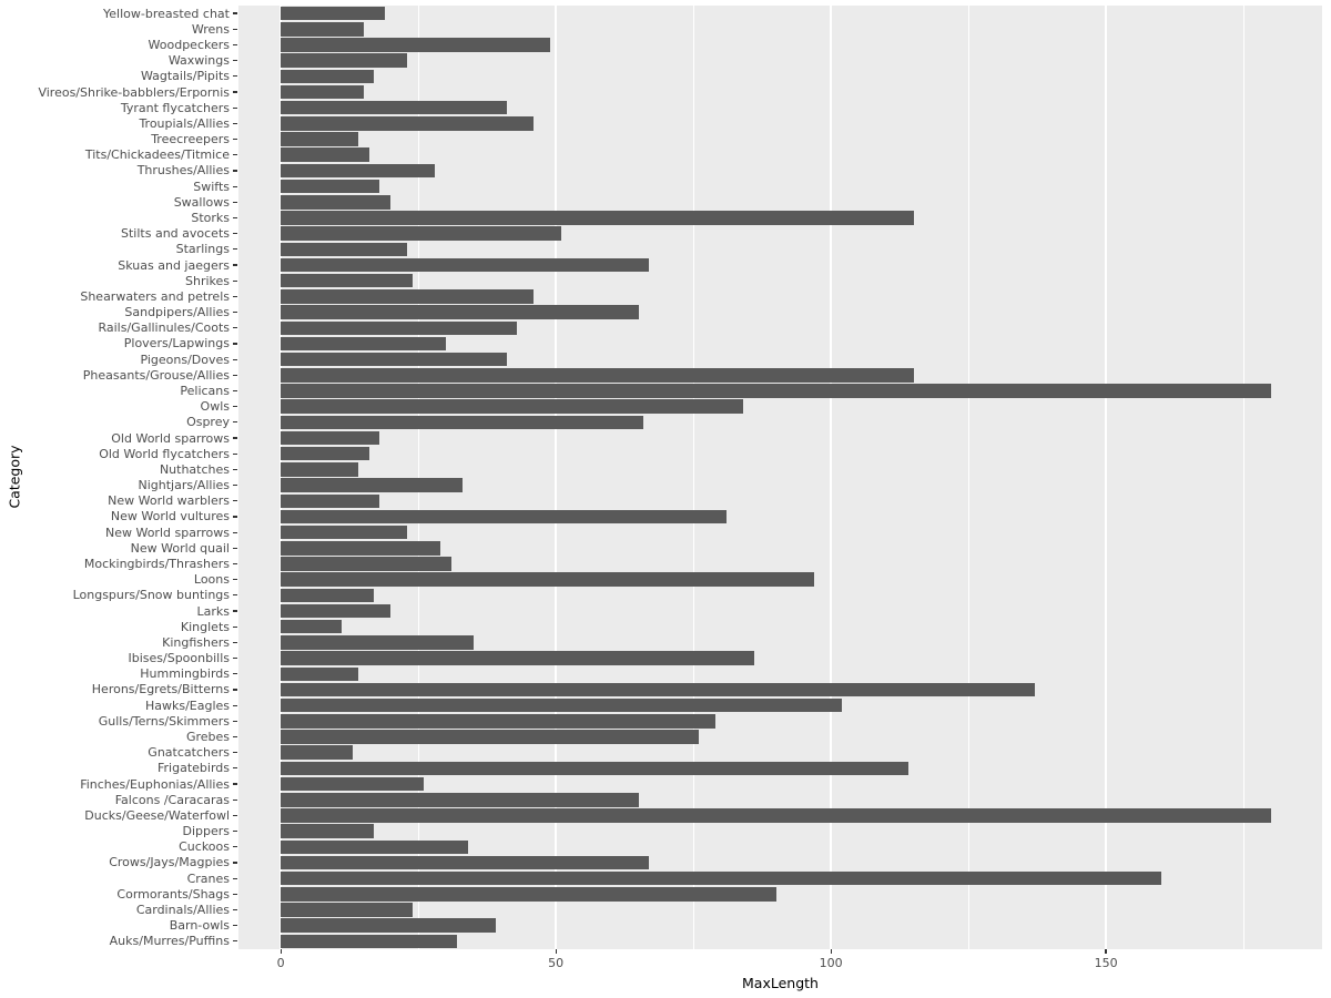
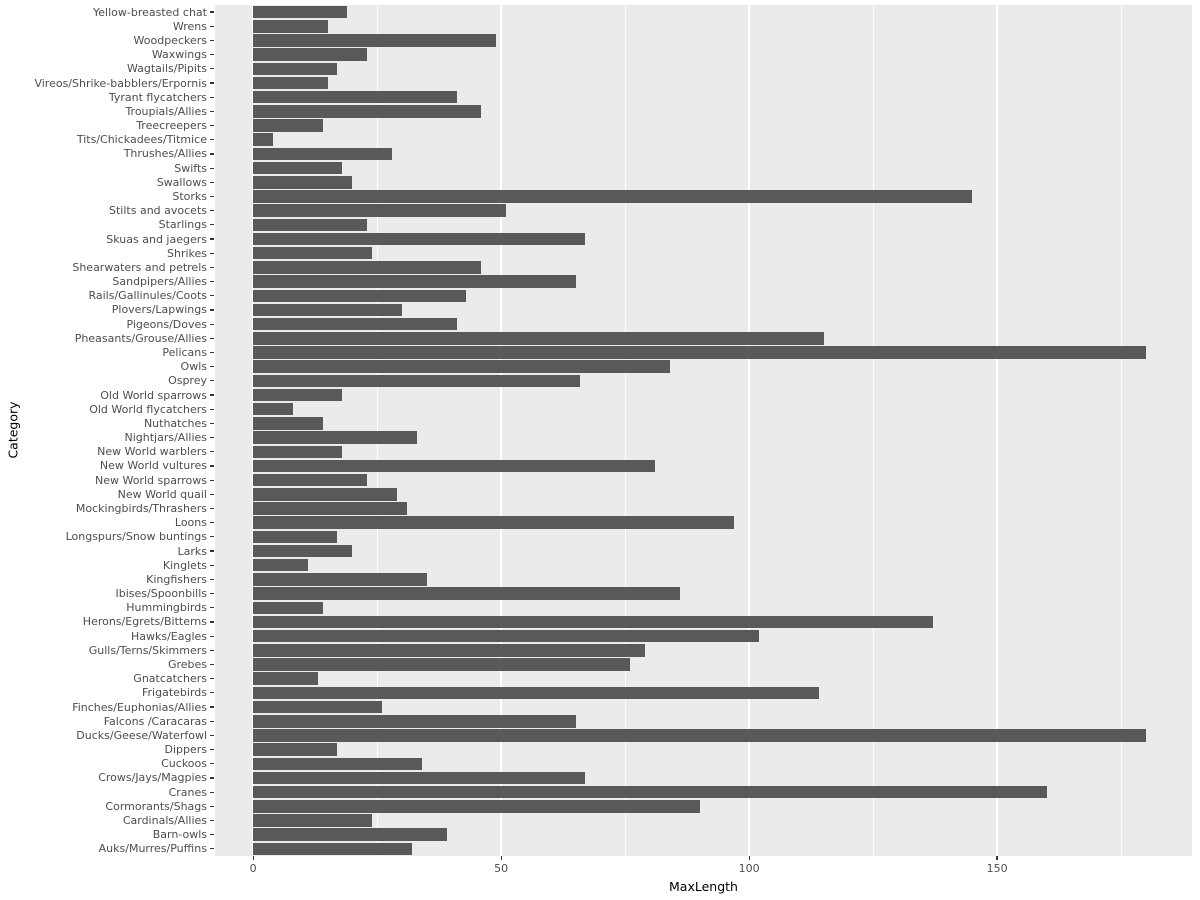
Tits/Chickadees/Titmice: 16 -> 4
Storks: 115 -> 145
Old World flycatchers: 16 -> 8
